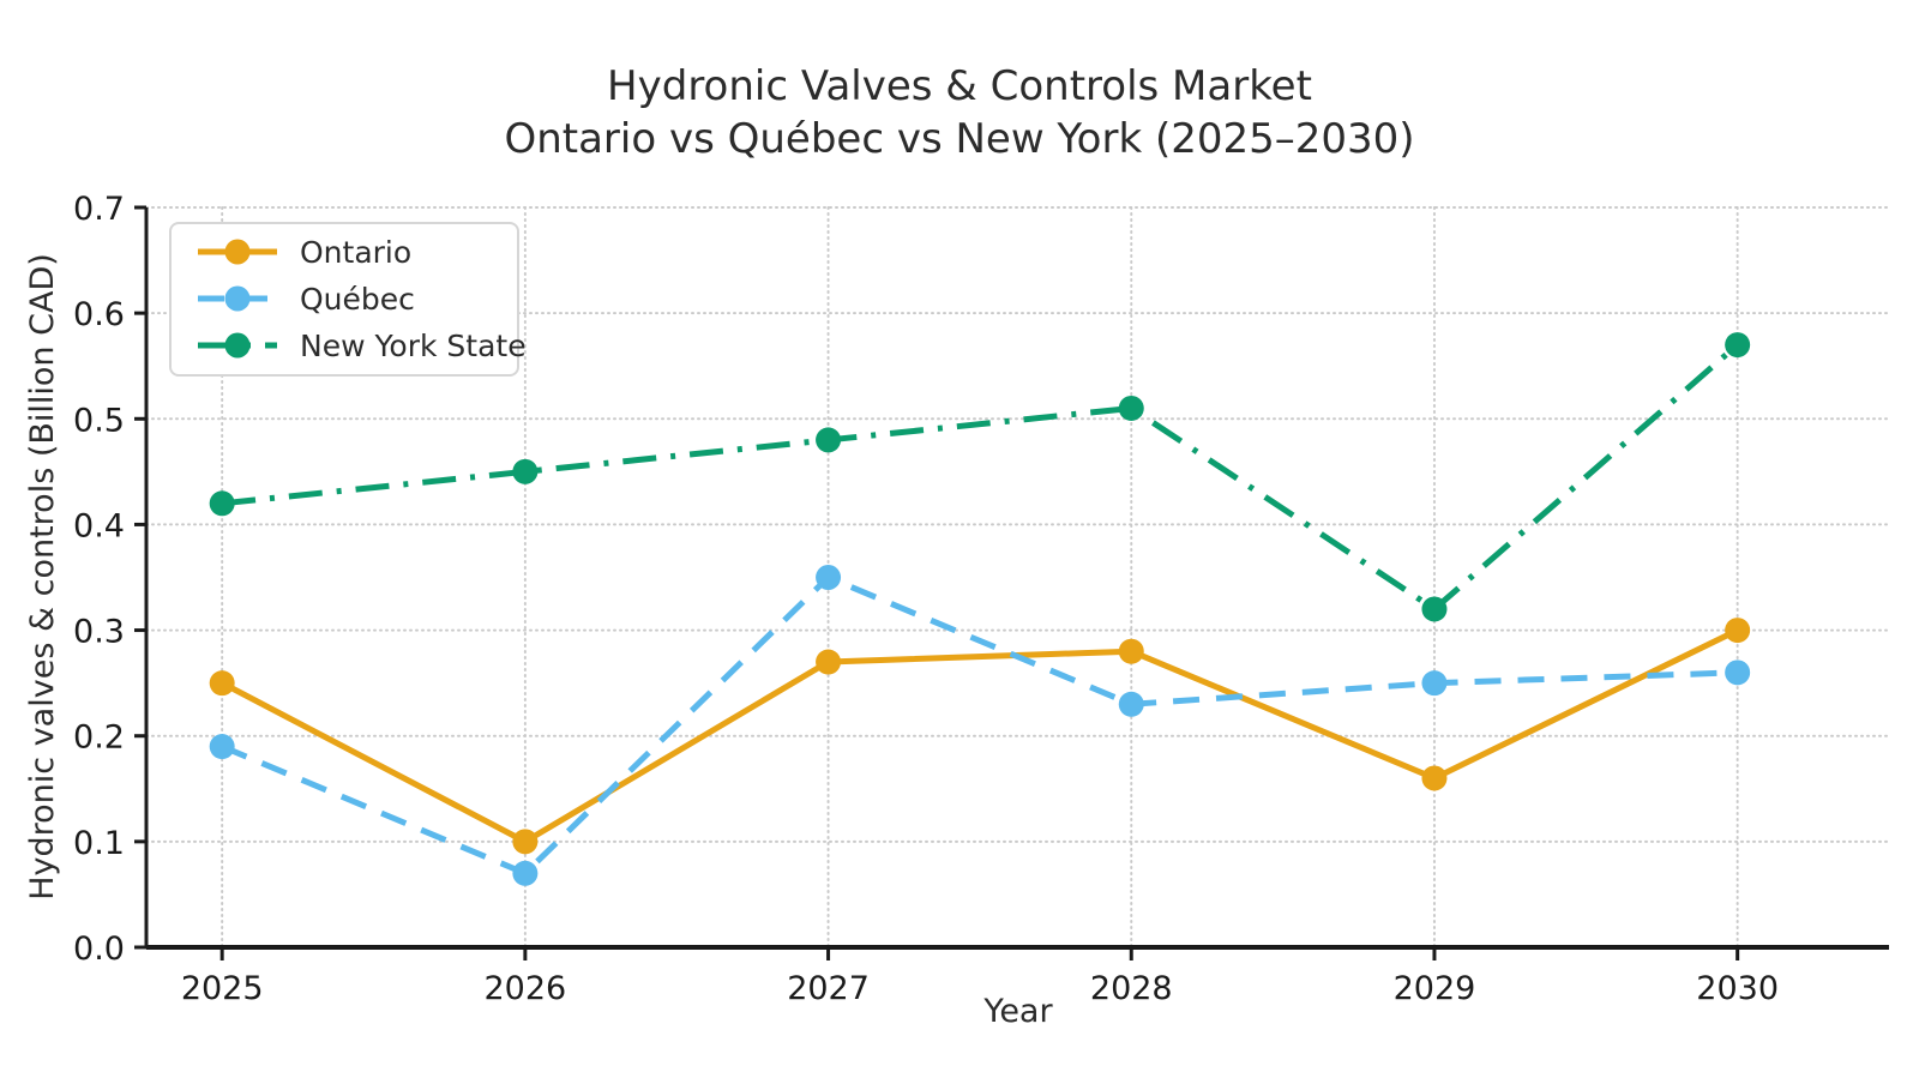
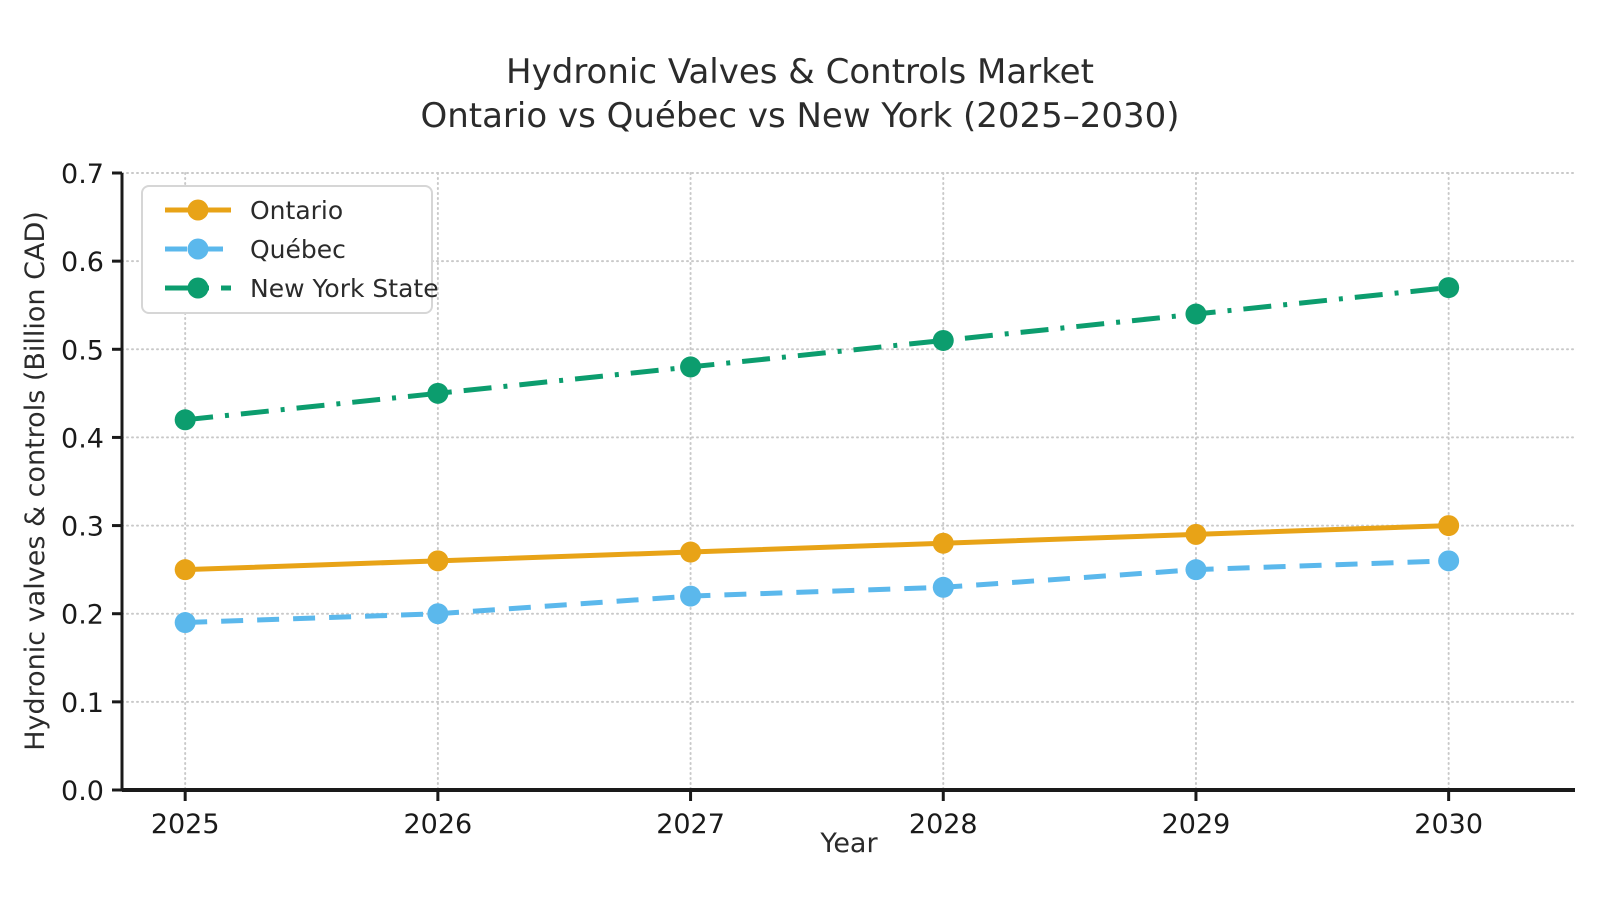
Ontario/2026: 0.10 -> 0.26
Québec/2026: 0.07 -> 0.20
Québec/2027: 0.35 -> 0.22
Ontario/2029: 0.16 -> 0.29
New York State/2029: 0.32 -> 0.54
